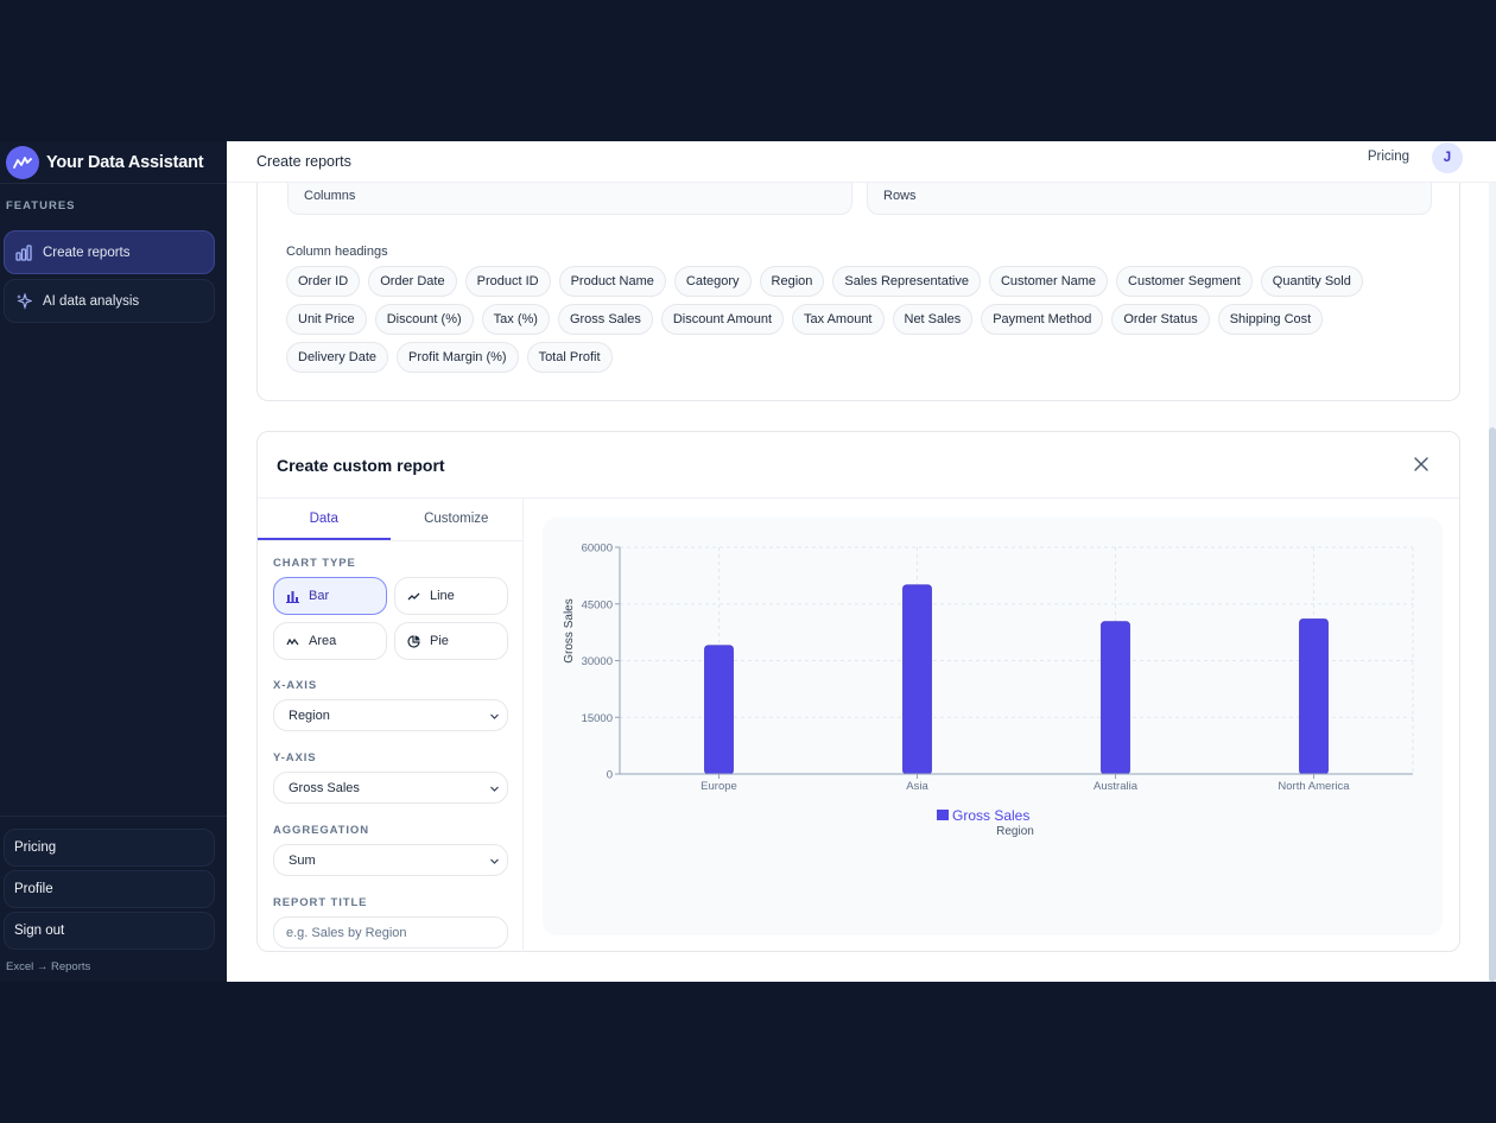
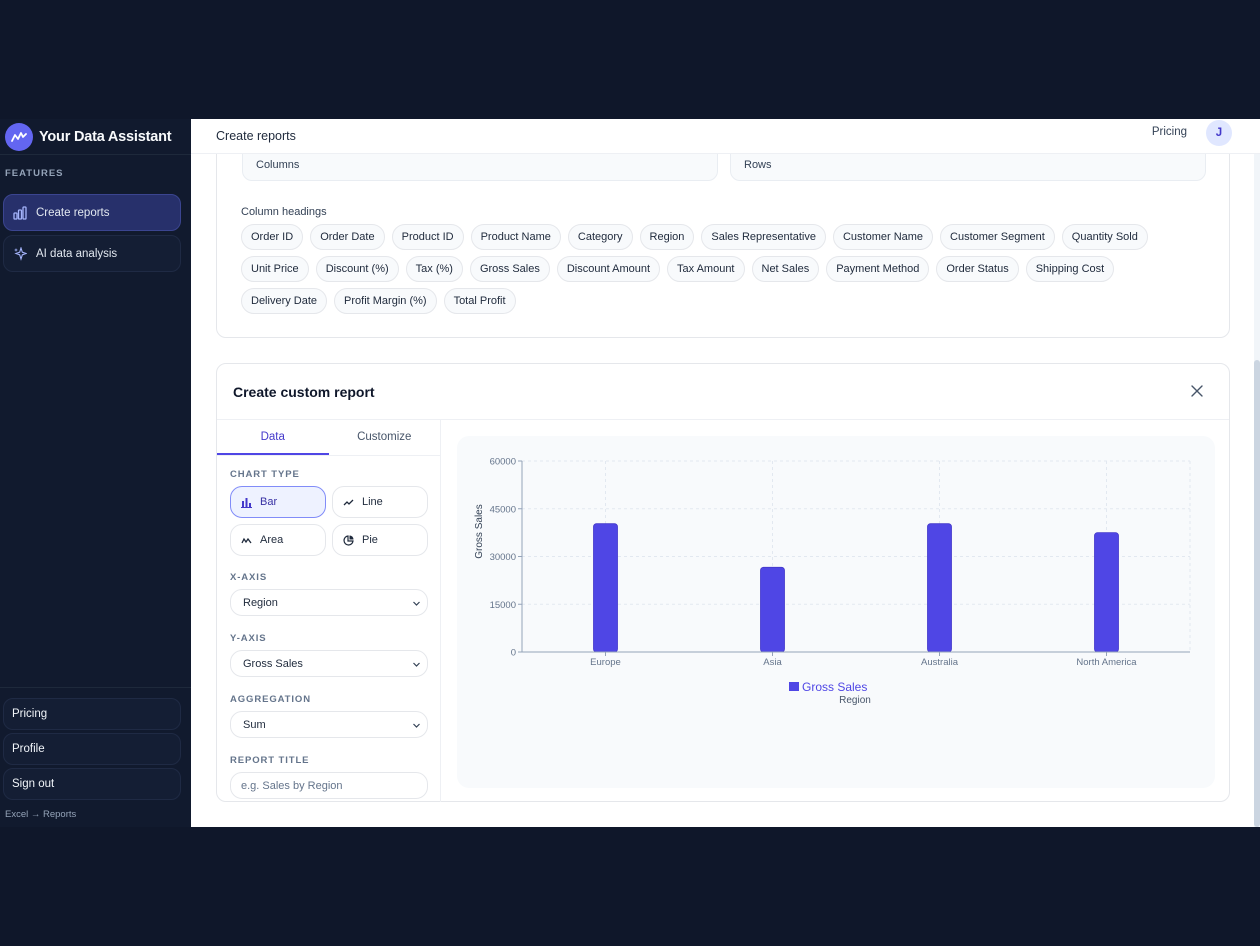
Europe: 34000 -> 40000
Asia: 50000 -> 27000
North America: 41000 -> 38000
